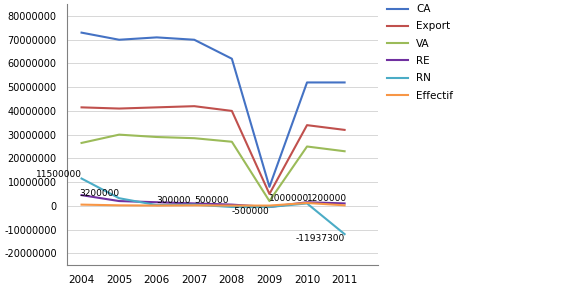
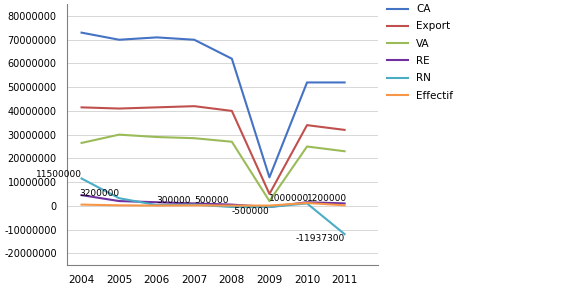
CA/2009: 8000000 -> 12000000
